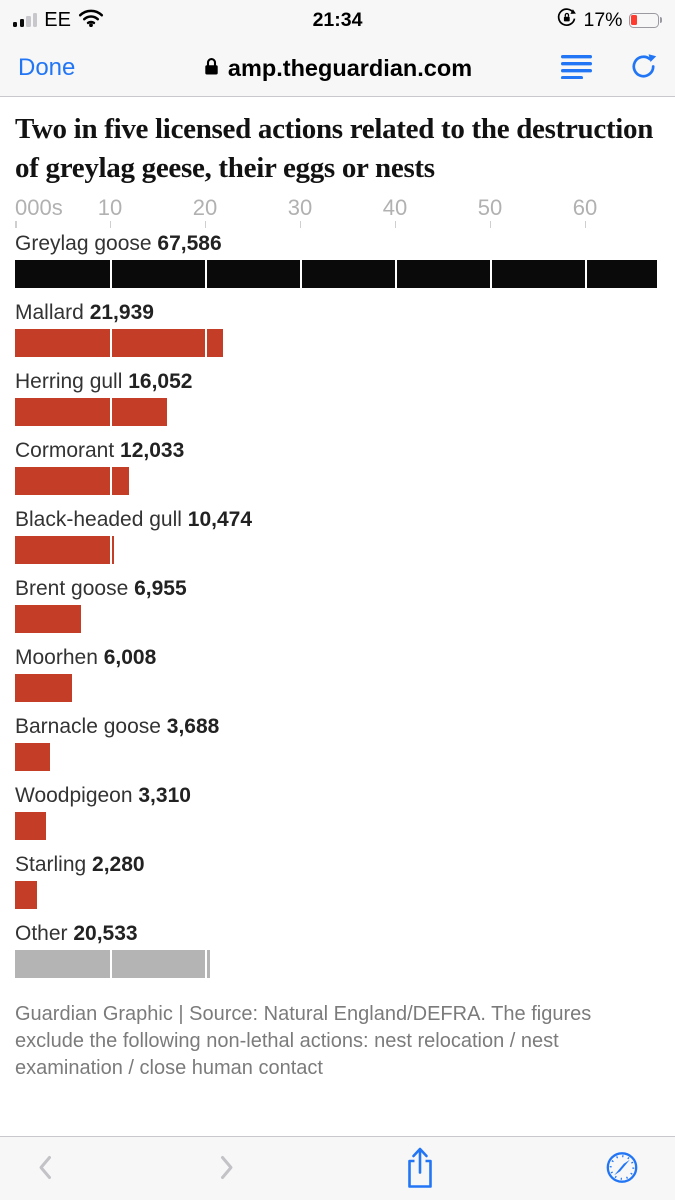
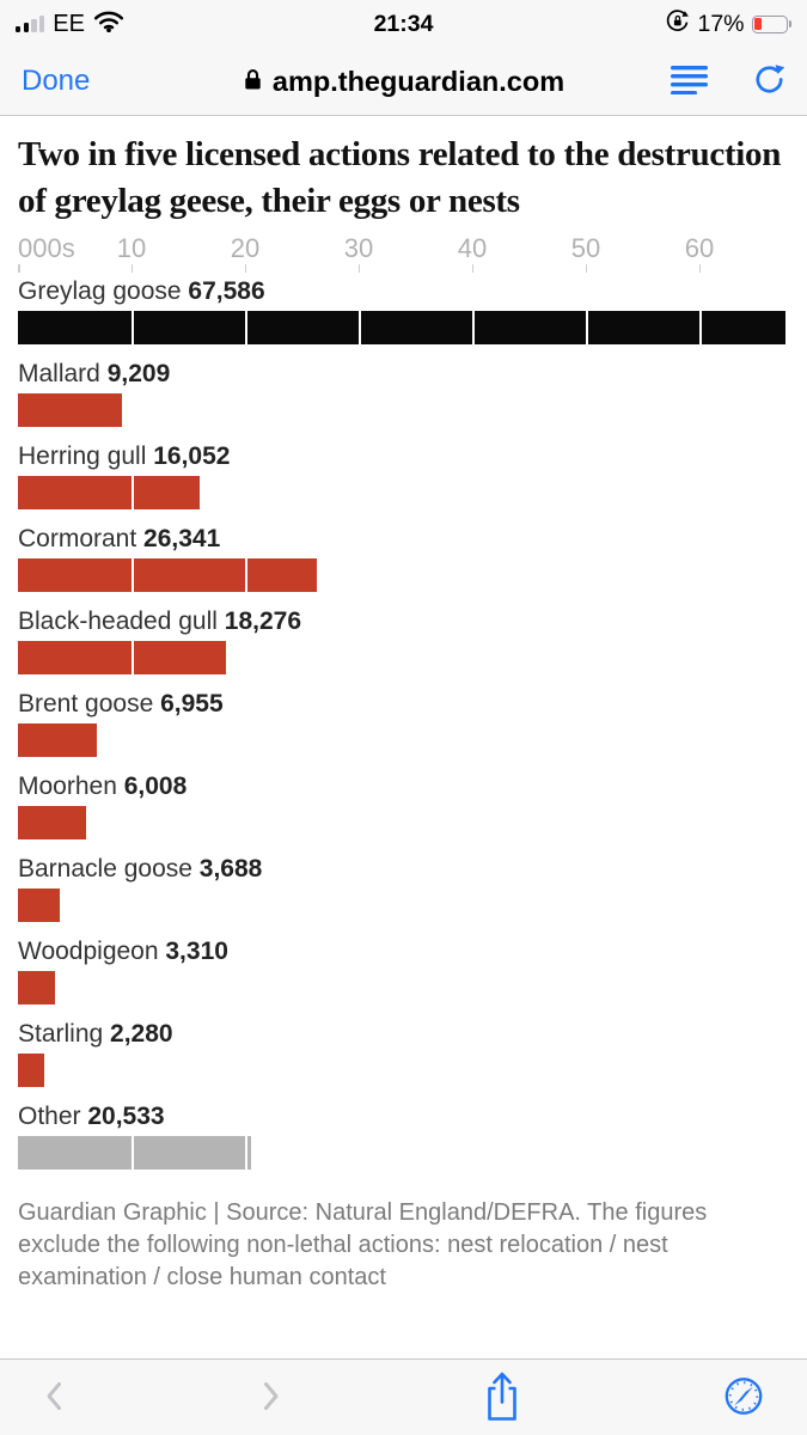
Mallard: 21,939 -> 9,209
Cormorant: 12,033 -> 26,341
Black-headed gull: 10,474 -> 18,276
